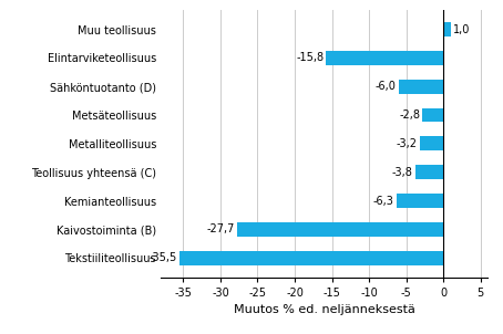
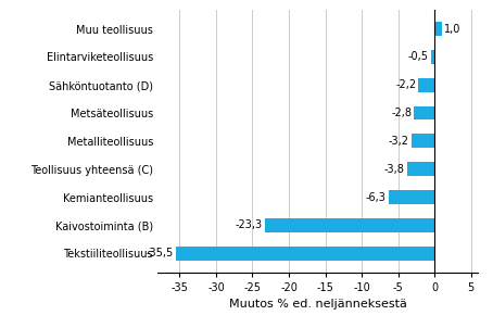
Elintarviketeollisuus: -15,8 -> -0,5
Sähköntuotanto (D): -6,0 -> -2,2
Kaivostoiminta (B): -27,7 -> -23,3
